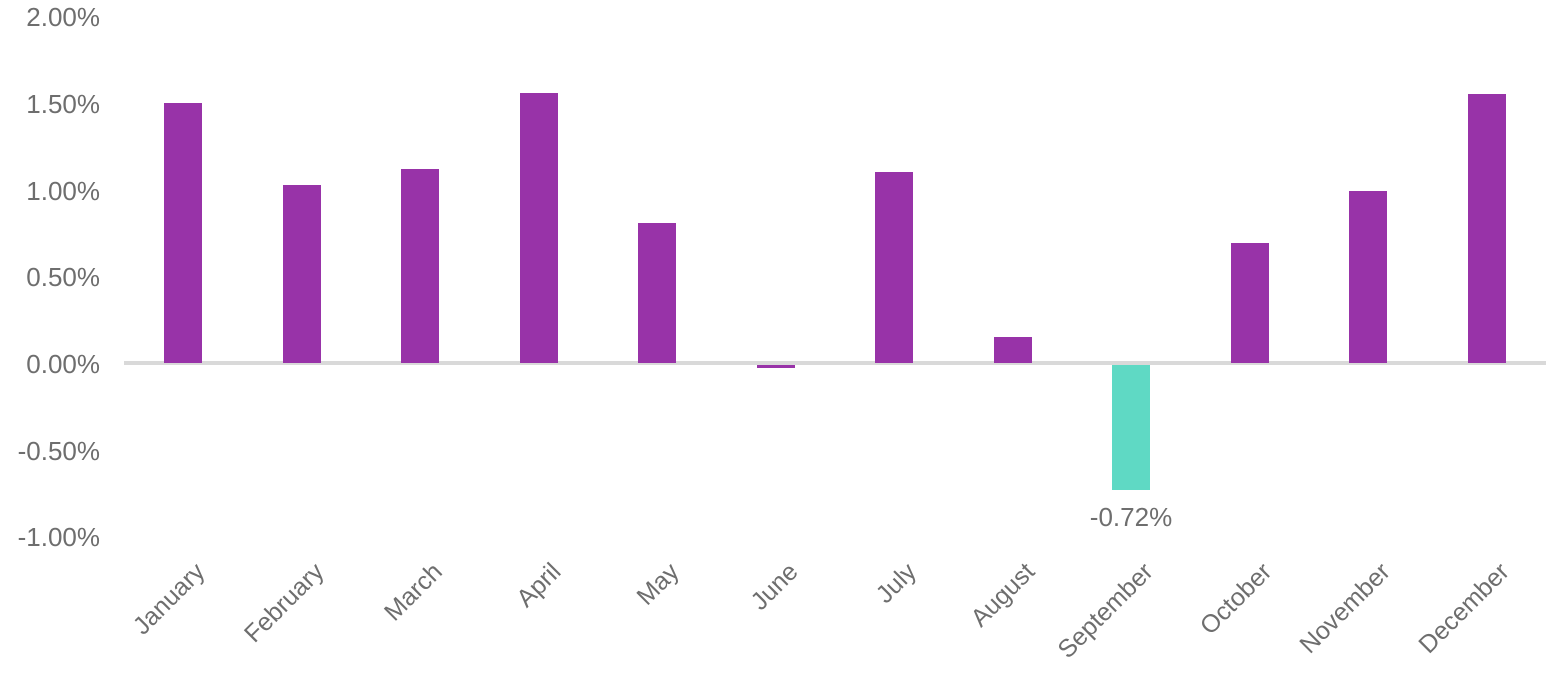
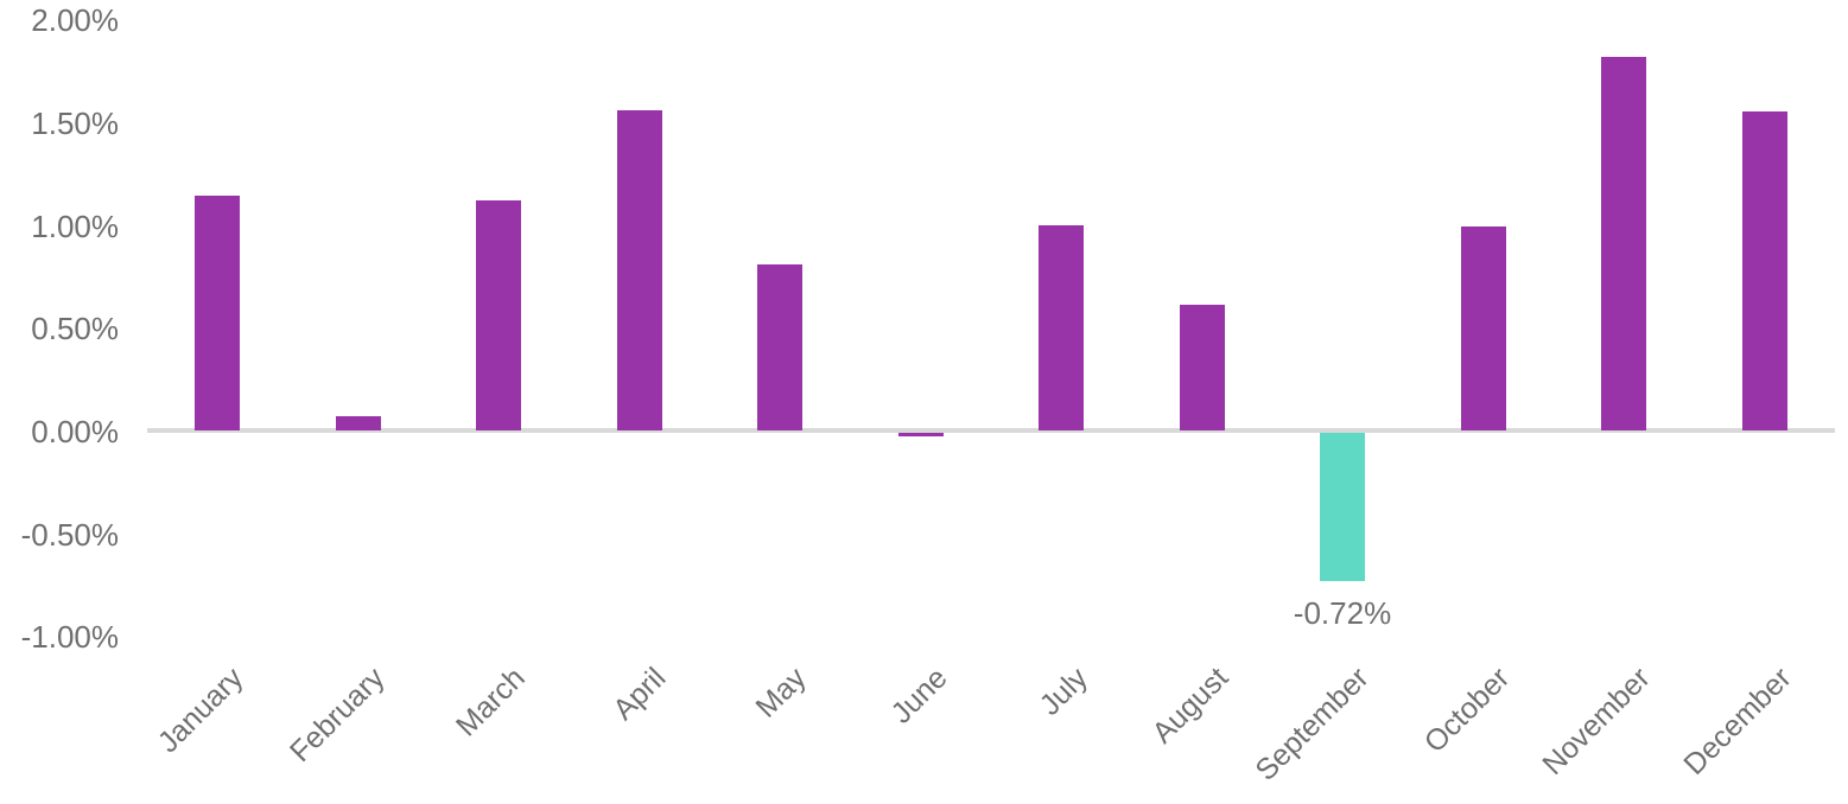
January: 1.50% -> 1.14%
February: 1.03% -> 0.07%
July: 1.10% -> 1.00%
August: 0.15% -> 0.61%
October: 0.69% -> 0.99%
November: 0.99% -> 1.82%
